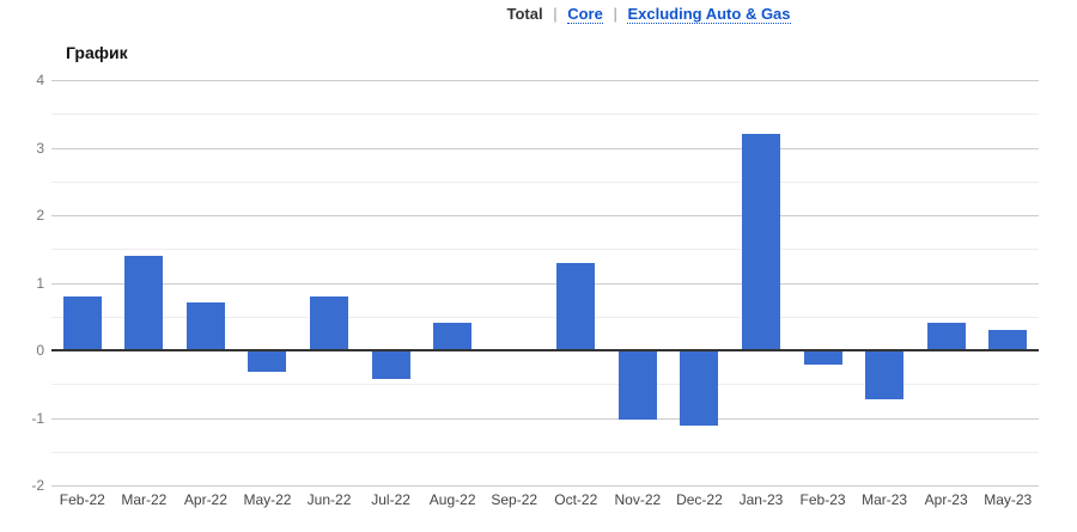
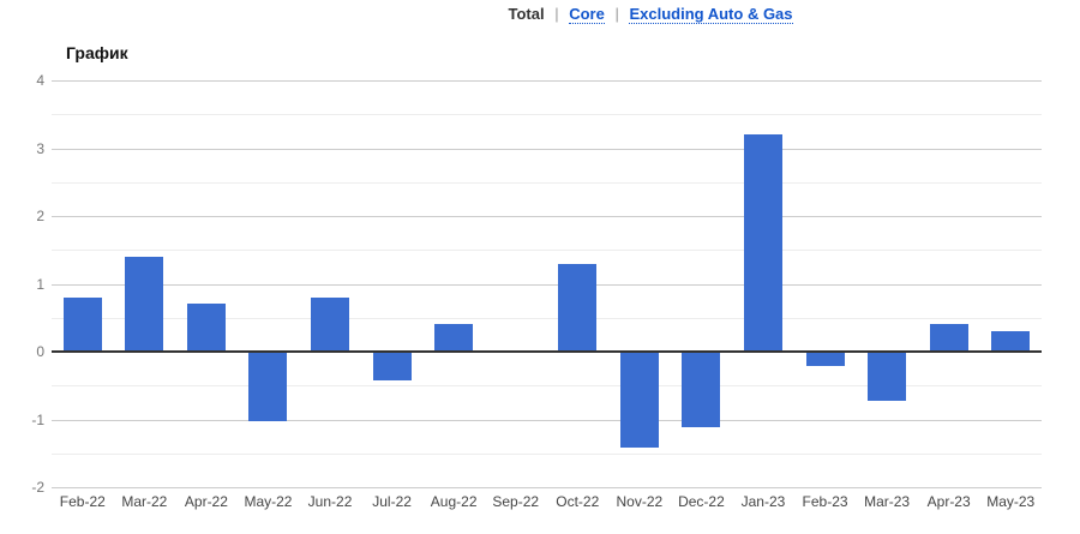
May-22: -0.3 -> -1.0
Nov-22: -1.0 -> -1.4
